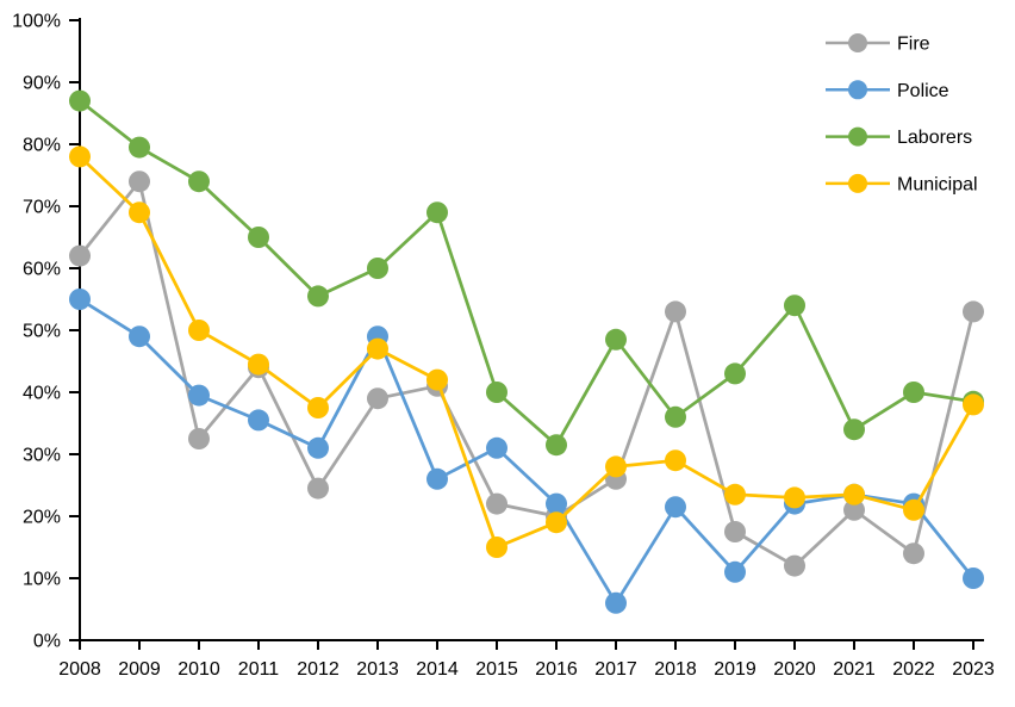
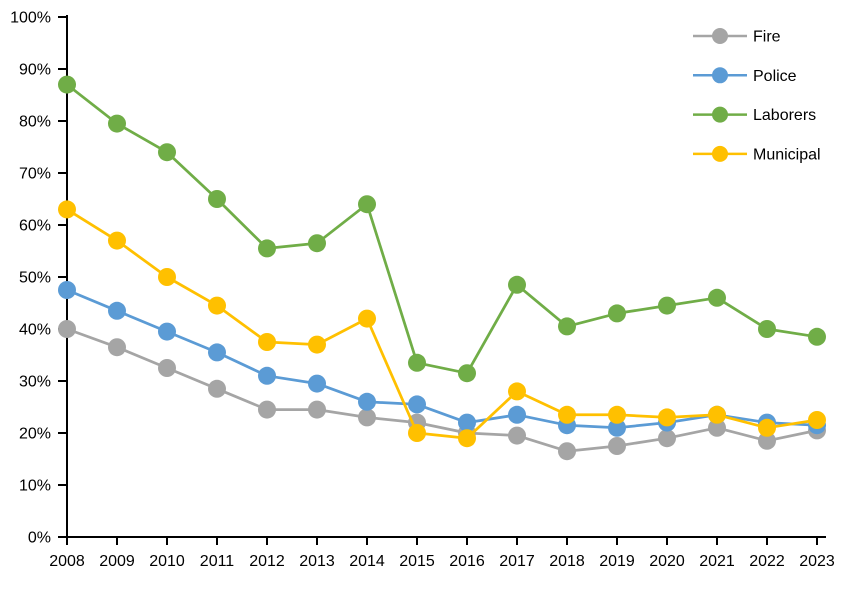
Fire/2008: 62% -> 40%
Police/2008: 55% -> 48%
Municipal/2008: 78% -> 63%
Fire/2009: 74% -> 36%
Police/2009: 49% -> 44%
Municipal/2009: 69% -> 57%
Fire/2011: 44% -> 28%
Fire/2013: 39% -> 24%
Police/2013: 49% -> 30%
Laborers/2013: 60% -> 56%
Municipal/2013: 47% -> 37%
Fire/2014: 41% -> 23%
Laborers/2014: 69% -> 64%
Police/2015: 31% -> 26%
Laborers/2015: 40% -> 34%
Municipal/2015: 15% -> 20%
Fire/2017: 26% -> 20%
Police/2017: 6% -> 24%
Fire/2018: 53% -> 16%
Laborers/2018: 36% -> 40%
Municipal/2018: 29% -> 24%
Police/2019: 11% -> 21%
Fire/2020: 12% -> 19%
Laborers/2020: 54% -> 44%
Laborers/2021: 34% -> 46%
Fire/2022: 14% -> 18%
Fire/2023: 53% -> 20%
Police/2023: 10% -> 22%
Municipal/2023: 38% -> 22%
